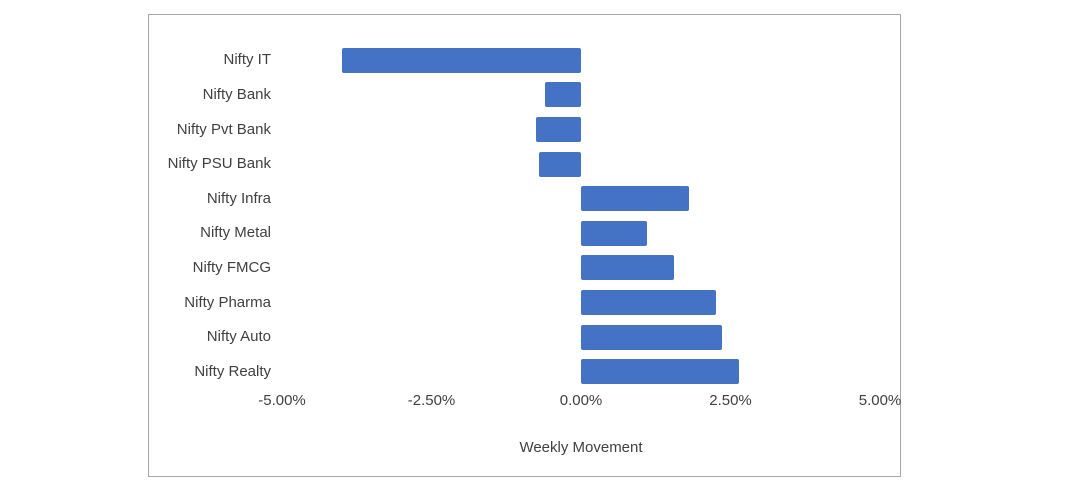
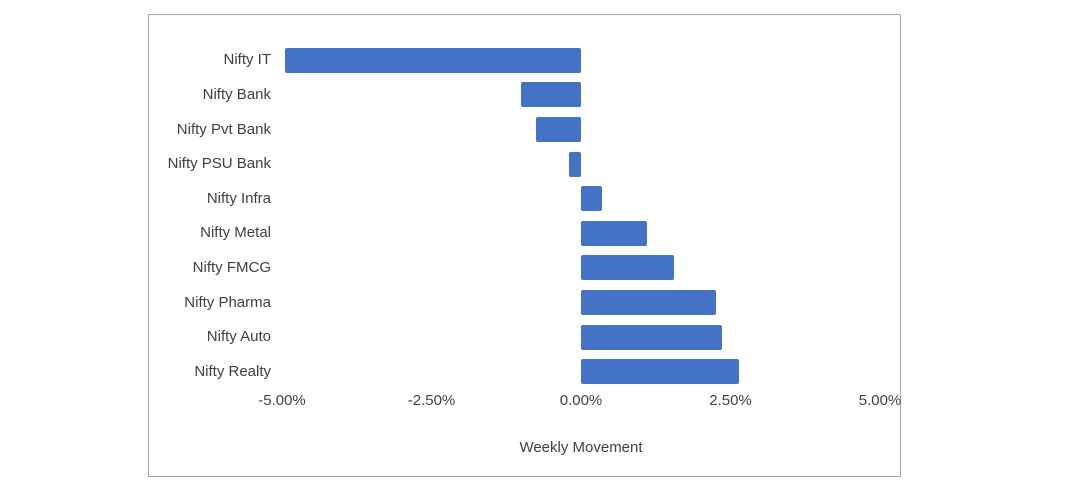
Nifty IT: -4.0% -> -5.0%
Nifty Bank: -0.6% -> -1.0%
Nifty PSU Bank: -0.7% -> -0.2%
Nifty Infra: 1.8% -> 0.3%
